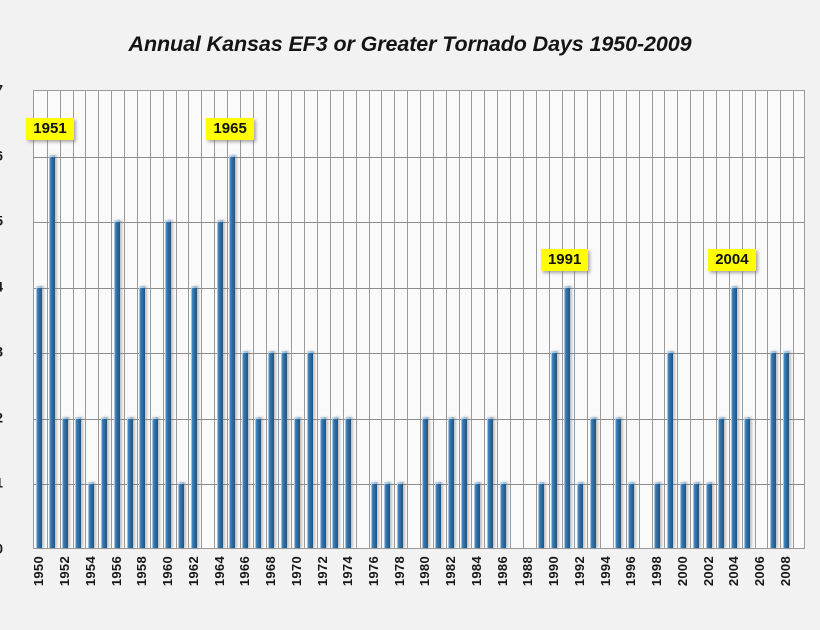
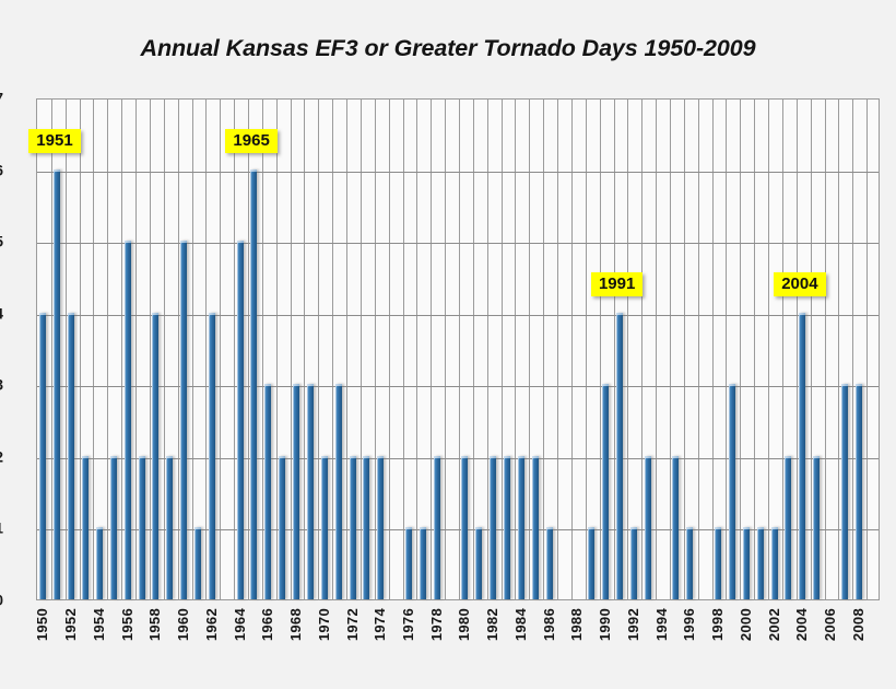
1952: 2 -> 4
1978: 1 -> 2
1984: 1 -> 2
